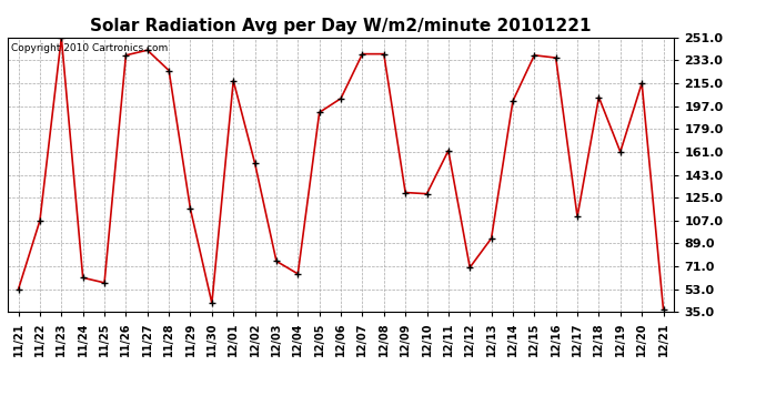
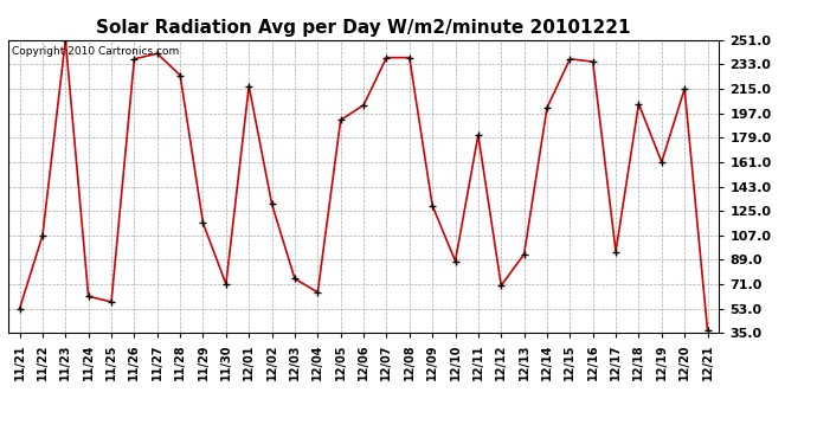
11/30: 42 -> 71
12/02: 152 -> 130
12/10: 128 -> 88
12/11: 162 -> 181
12/17: 110 -> 95
